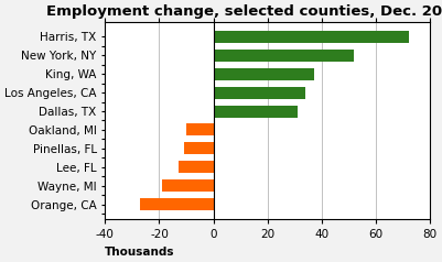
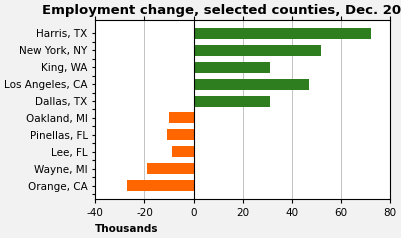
King, WA: 37 -> 31
Los Angeles, CA: 34 -> 47
Lee, FL: -13 -> -9
